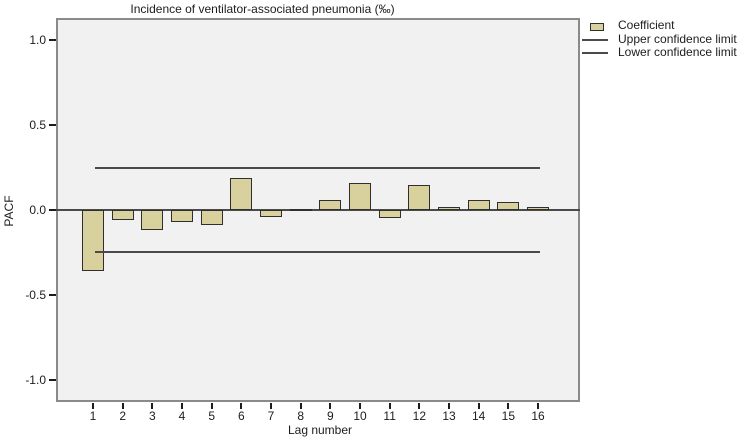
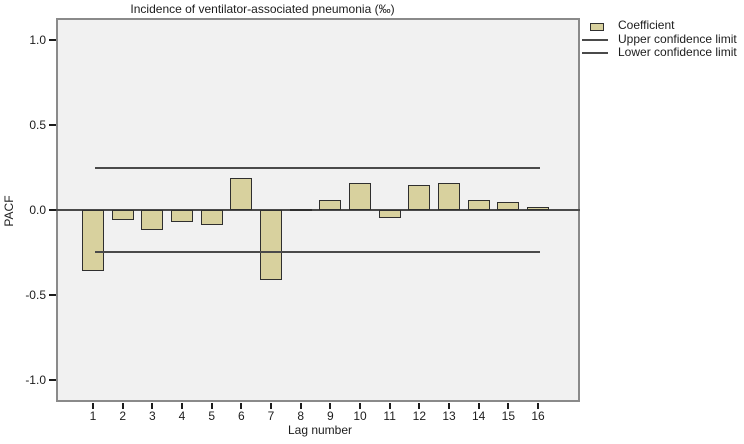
7: -0.04 -> -0.41
13: 0.02 -> 0.16
